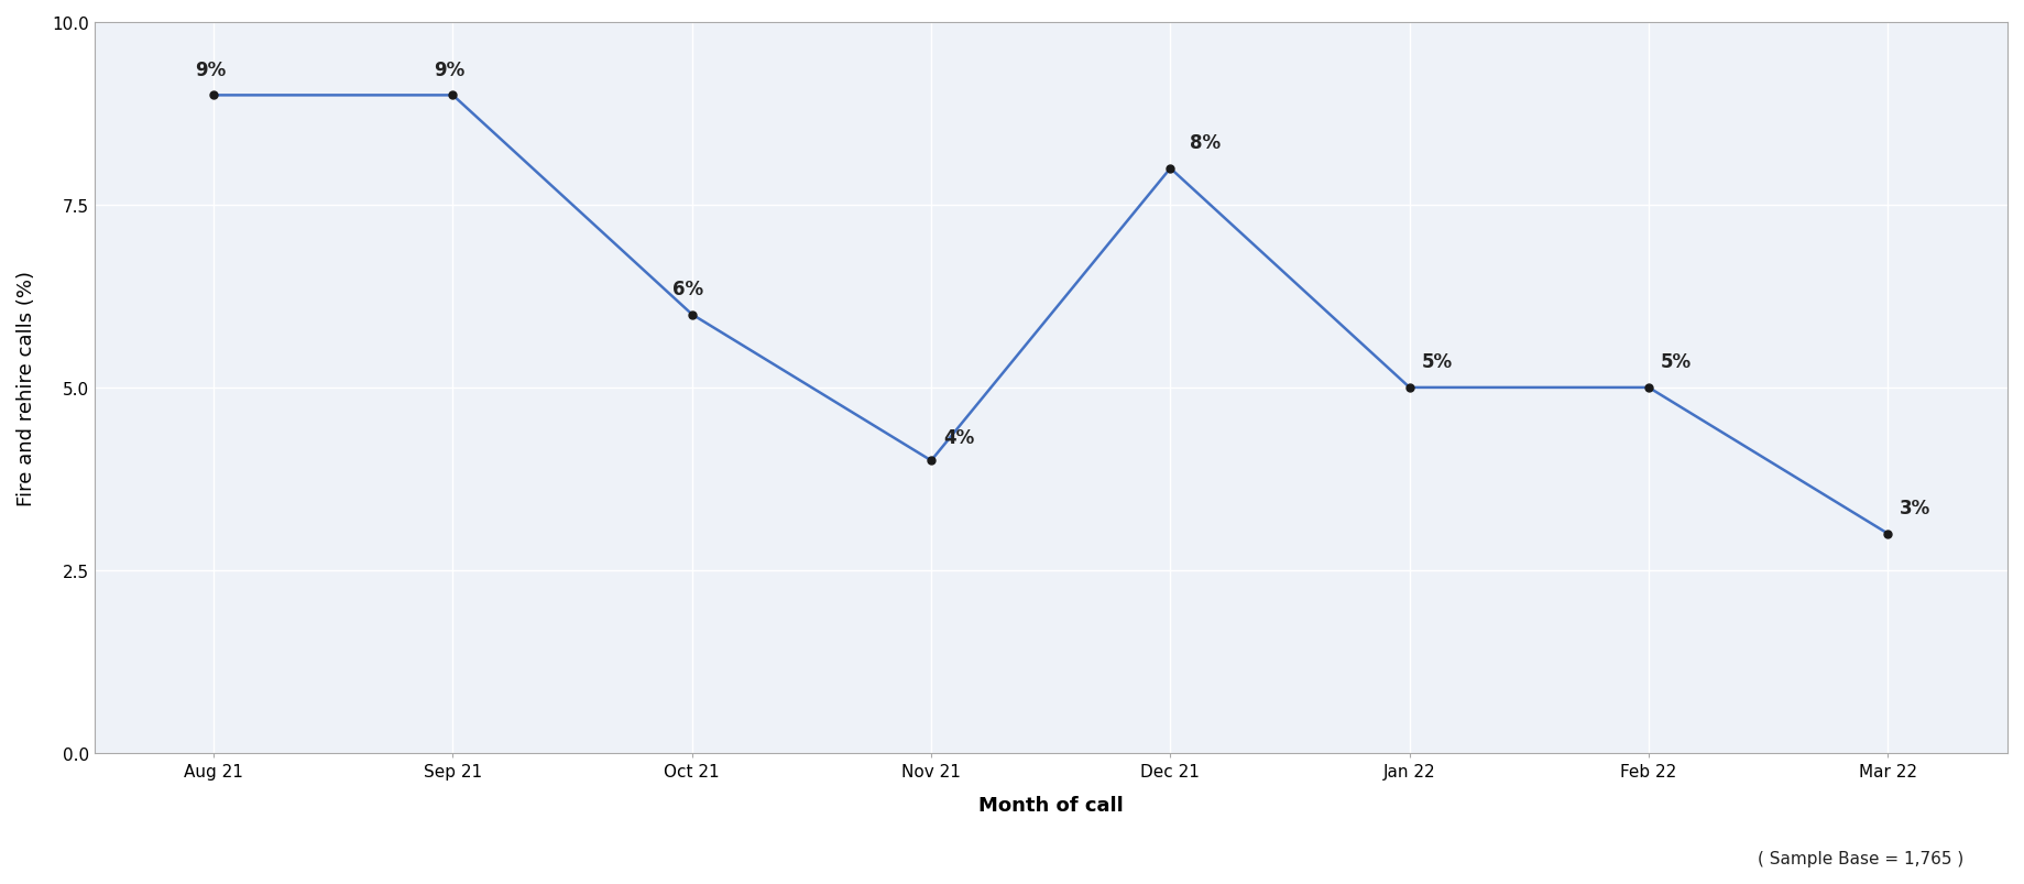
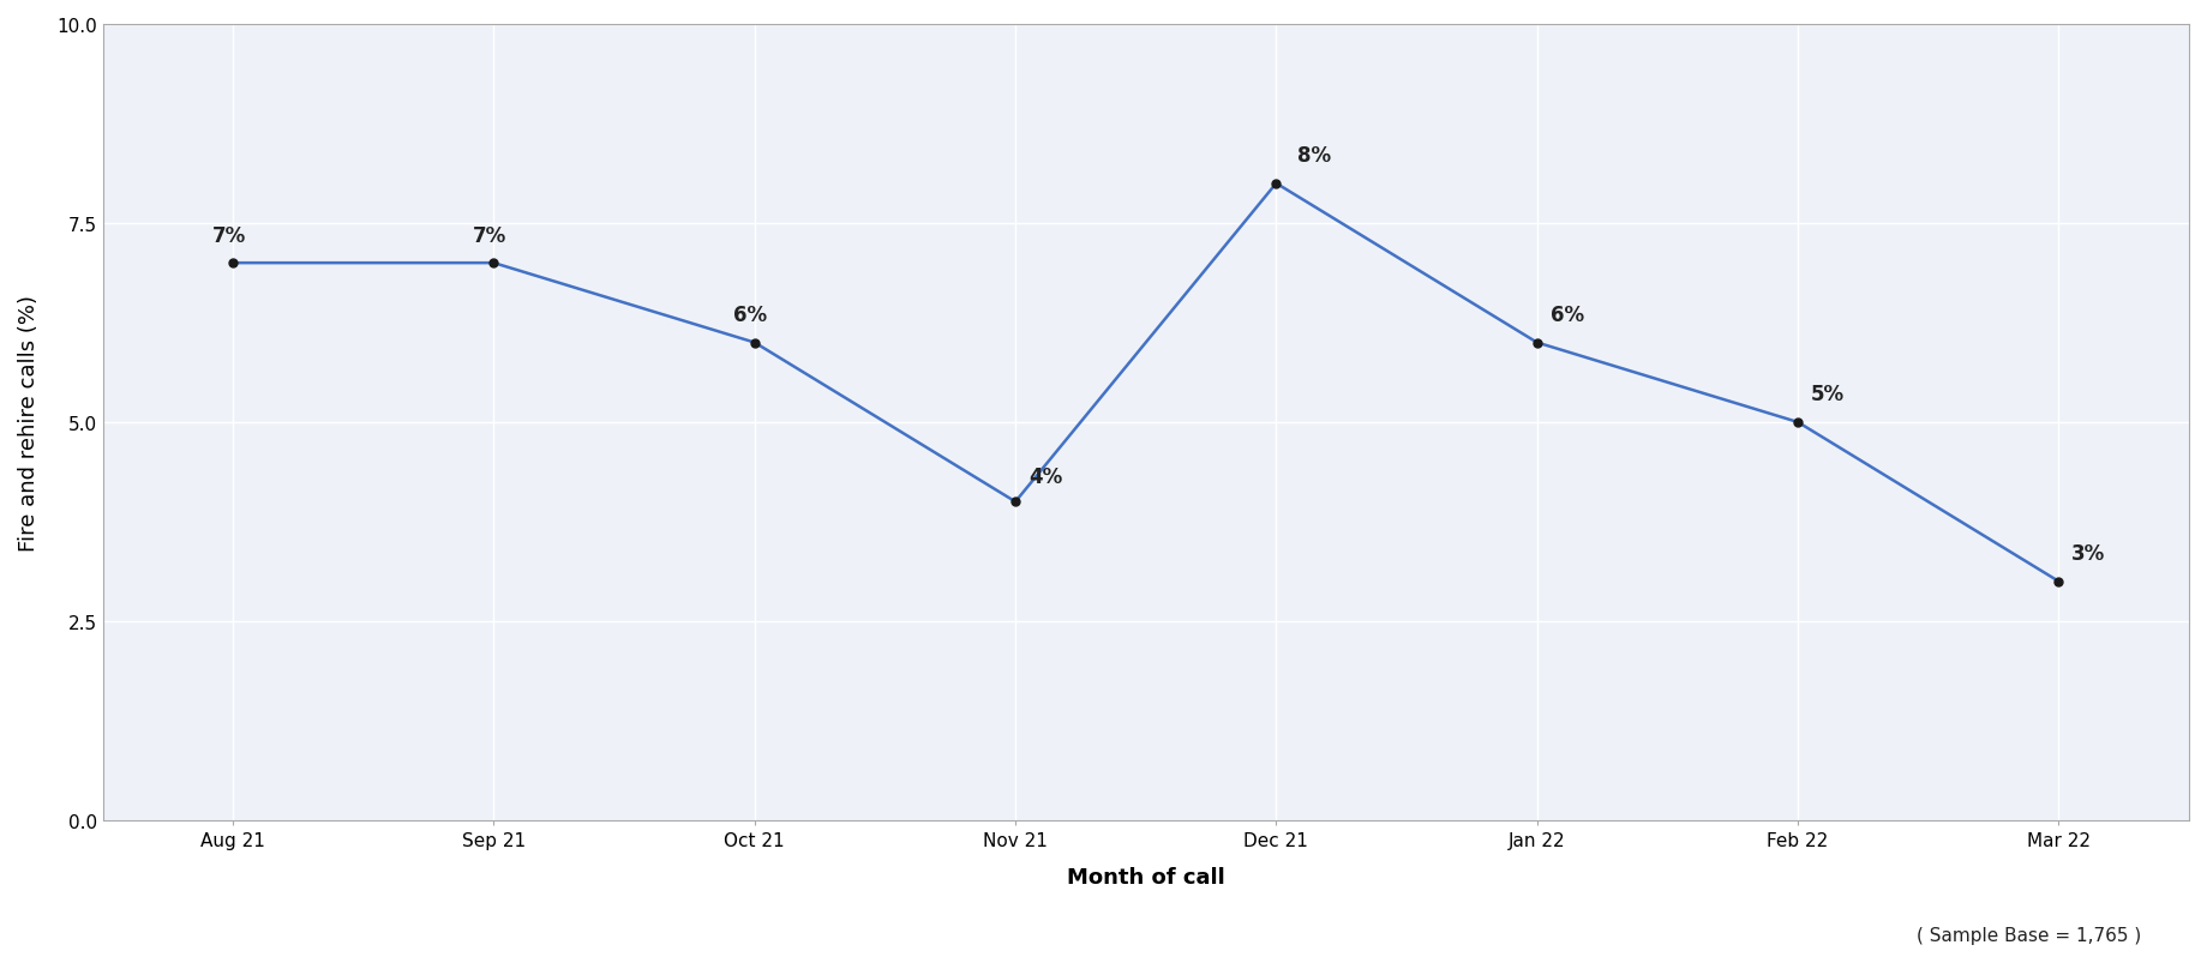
Aug 21: 9% -> 7%
Sep 21: 9% -> 7%
Jan 22: 5% -> 6%
